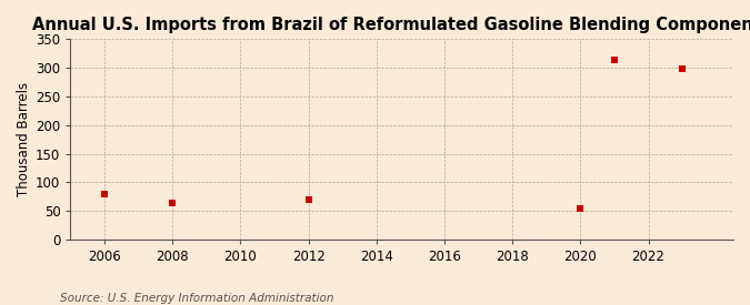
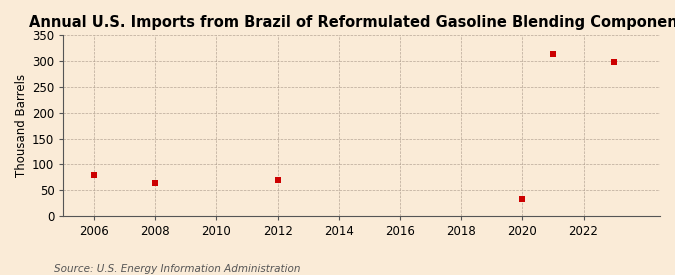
2020: 54 -> 33
